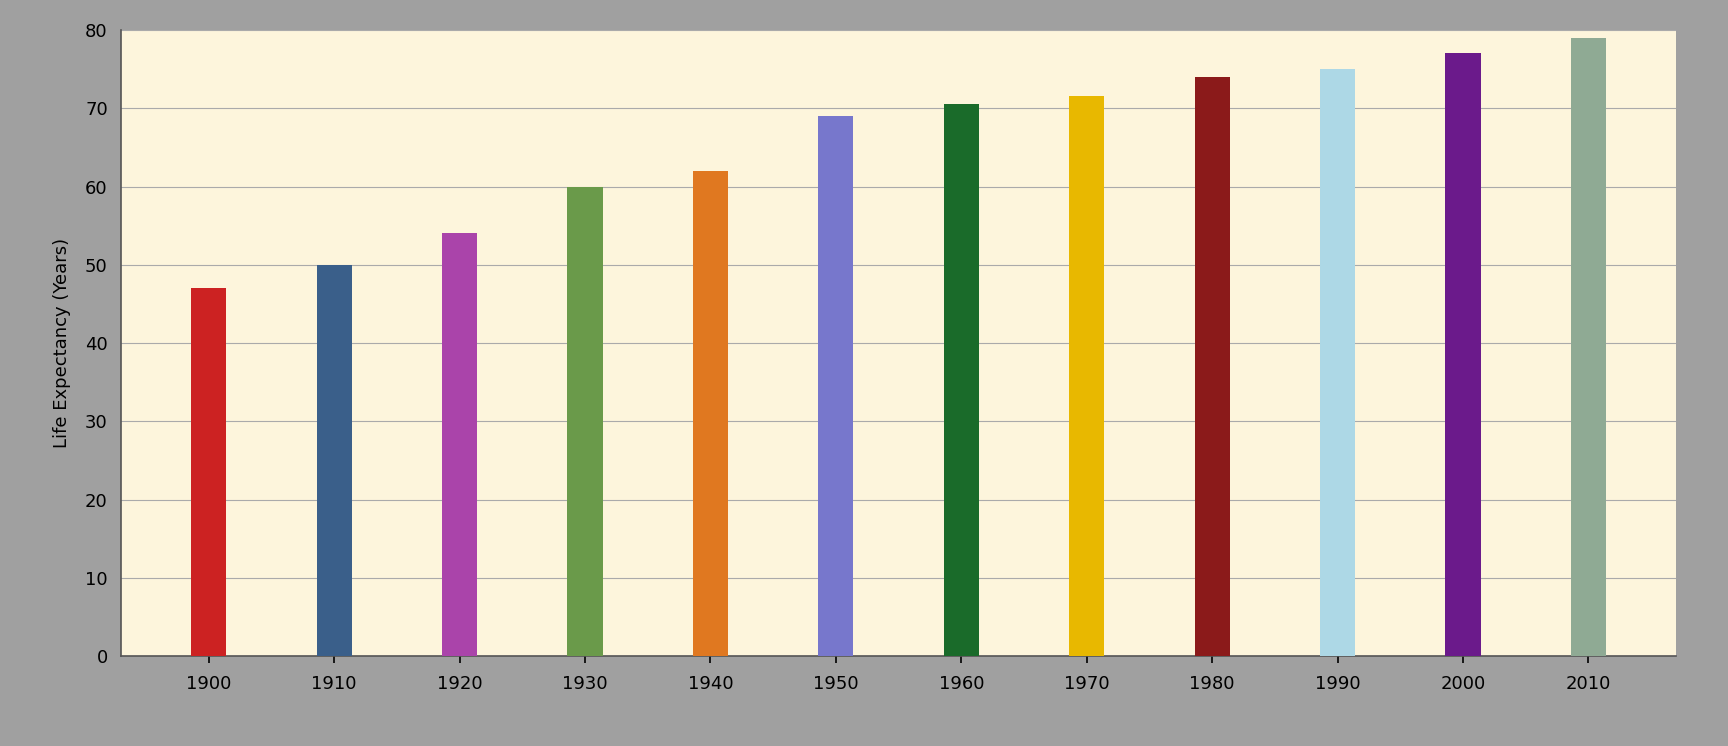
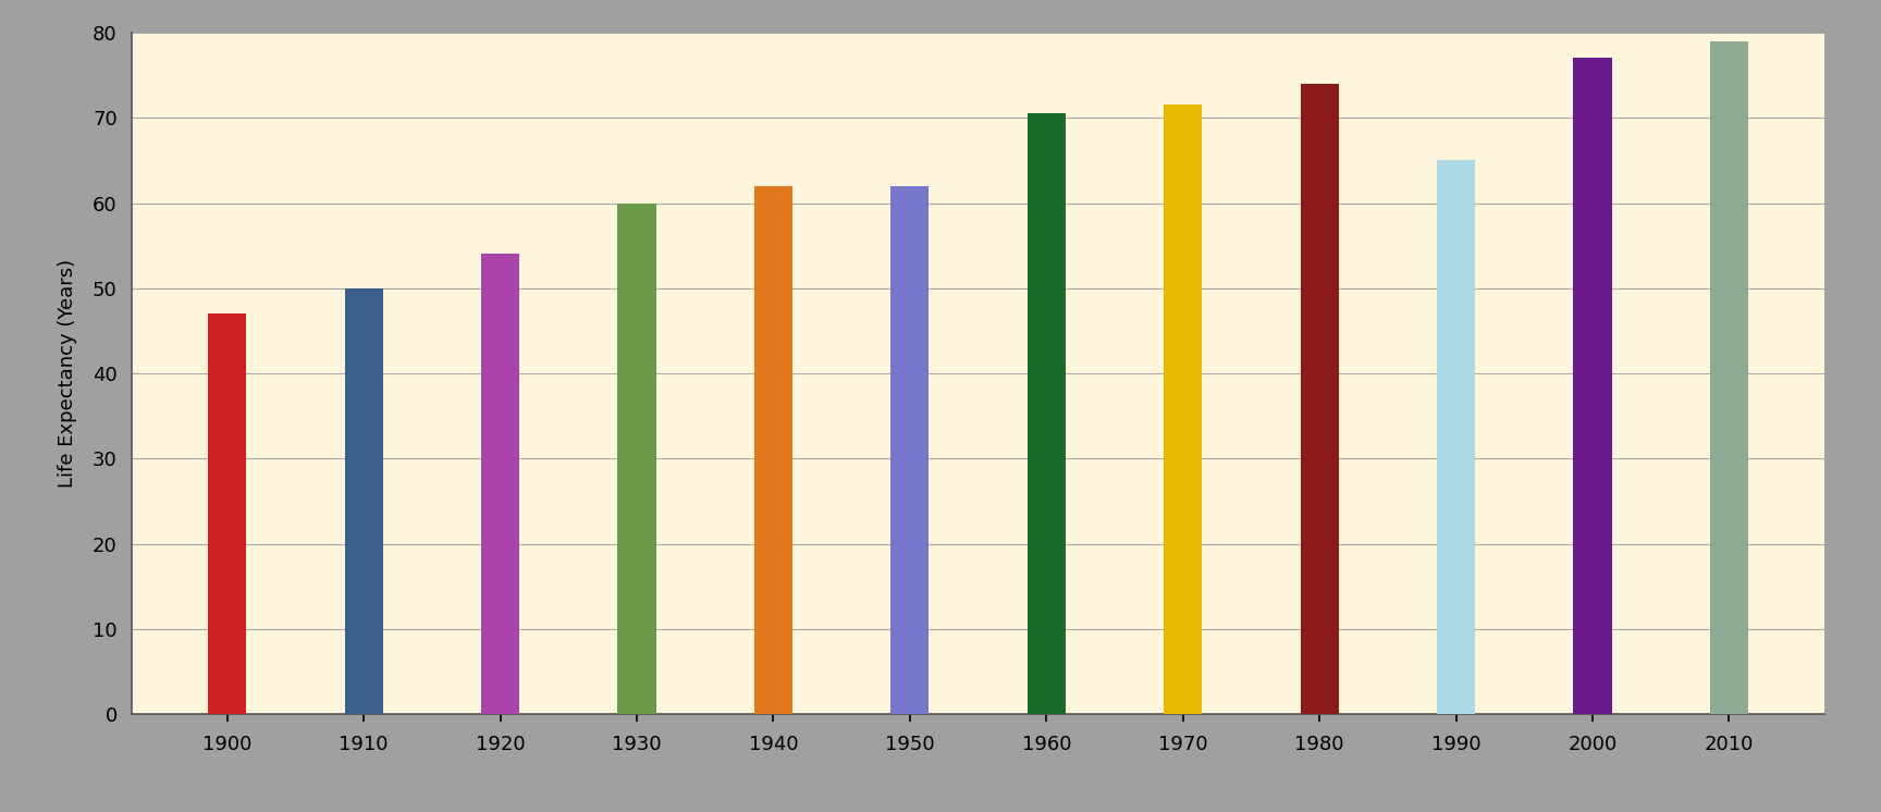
1950: 69.0 -> 62.0
1990: 75.0 -> 65.0
